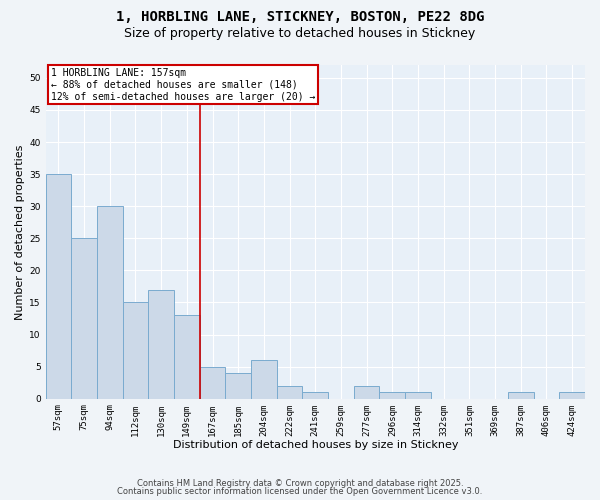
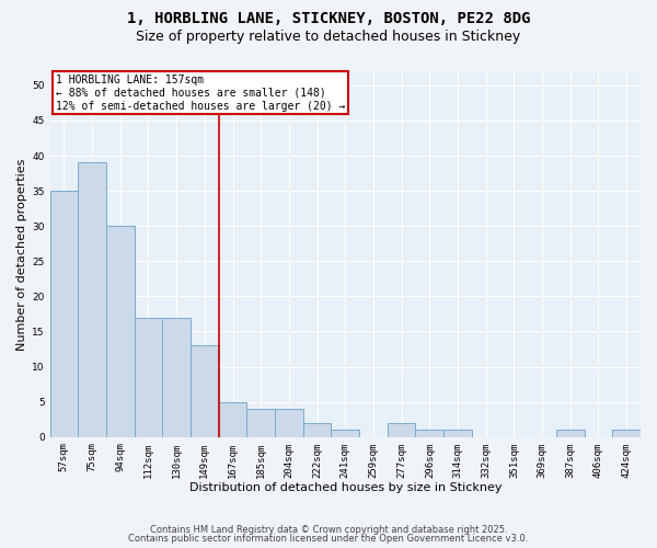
75sqm: 25 -> 39
112sqm: 15 -> 17
204sqm: 6 -> 4
